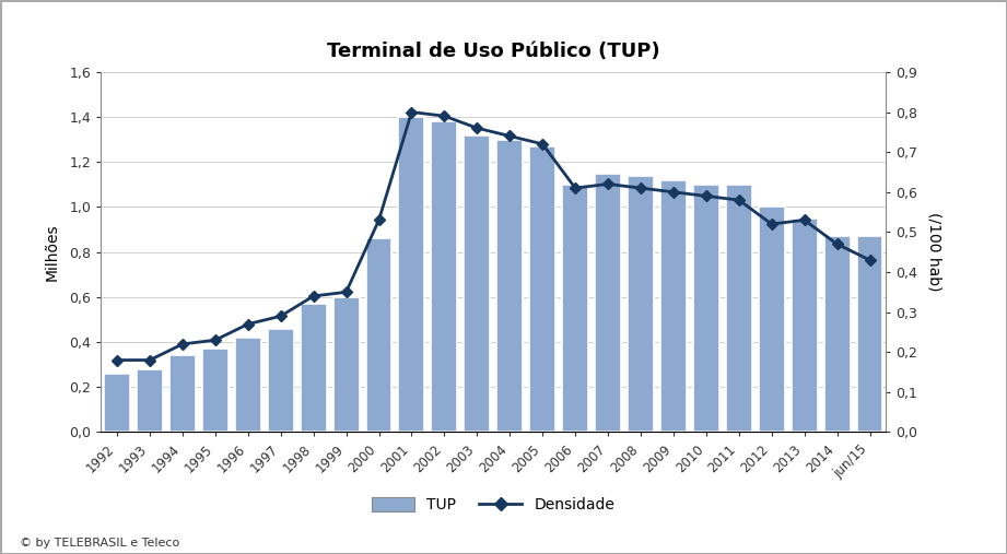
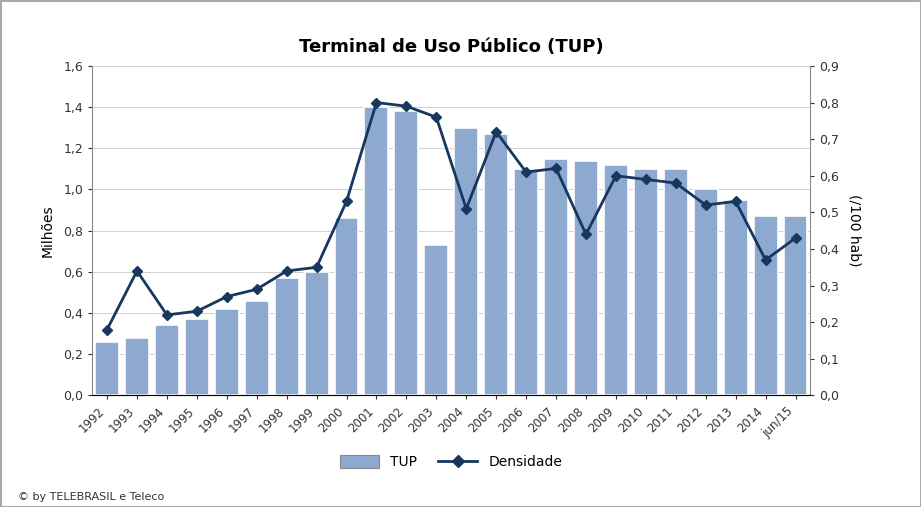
Densidade/1993: 0,18 -> 0,34
TUP/2003: 1,32 -> 0,73
Densidade/2004: 0,74 -> 0,51
Densidade/2008: 0,61 -> 0,44
Densidade/2014: 0,47 -> 0,37
